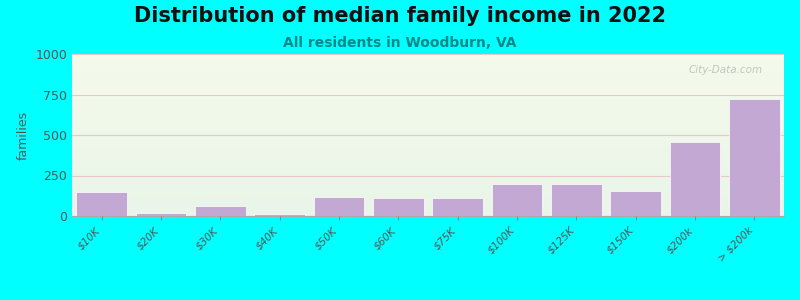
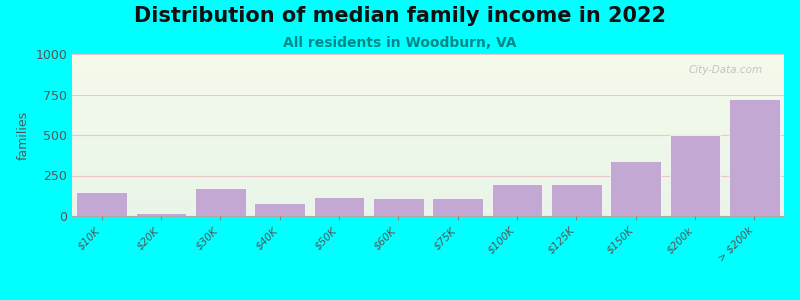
$30K: 60 -> 170
$40K: 10 -> 80
$150K: 160 -> 340
$200k: 460 -> 500
